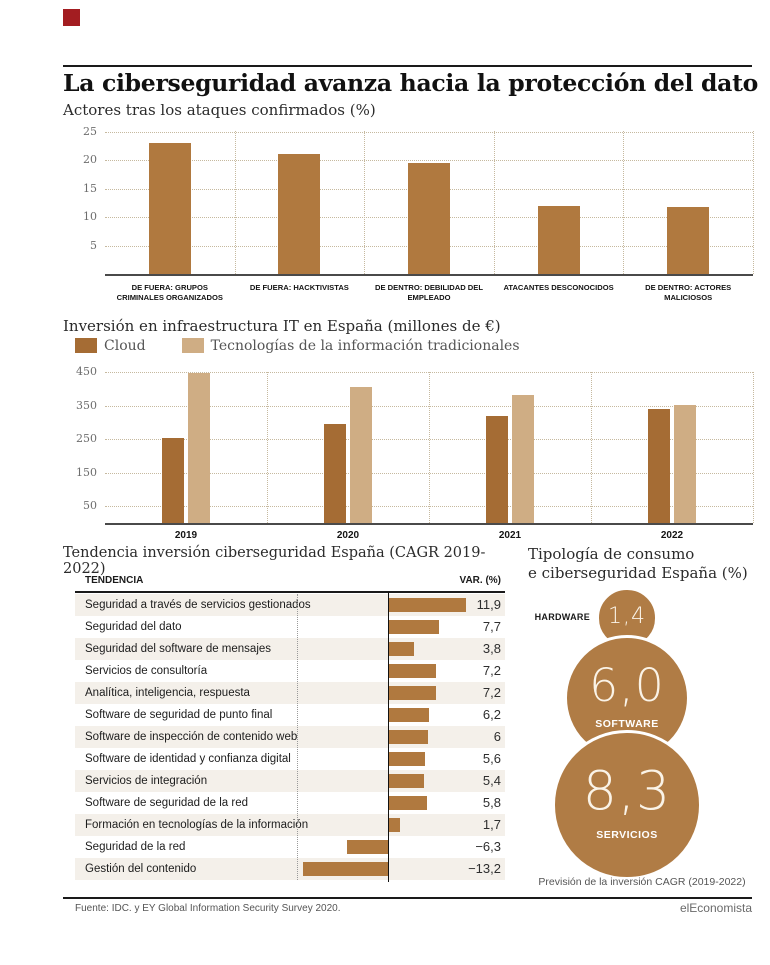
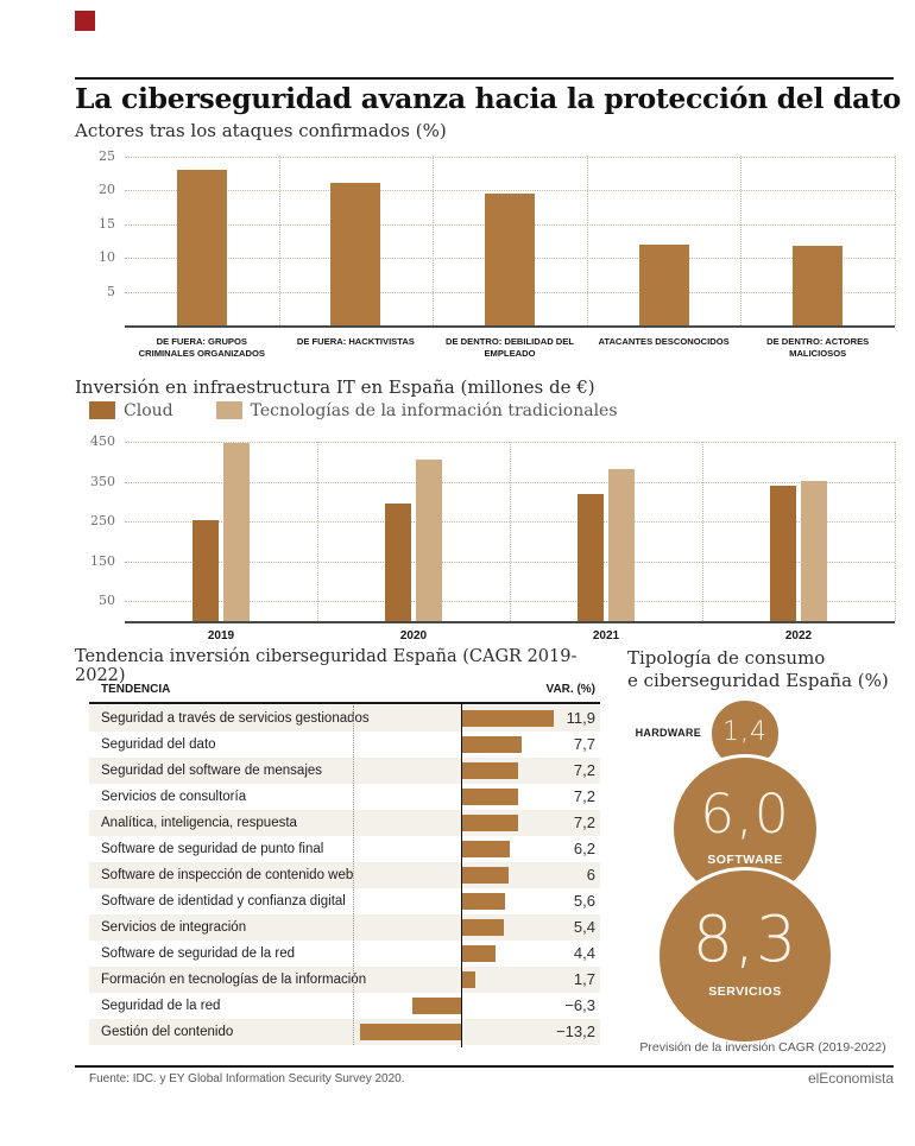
Tendencia inversión ciberseguridad España (CAGR 2019-2022)/Seguridad del software de mensajes: 3,8 -> 7,2
Tendencia inversión ciberseguridad España (CAGR 2019-2022)/Software de seguridad de la red: 5,8 -> 4,4
